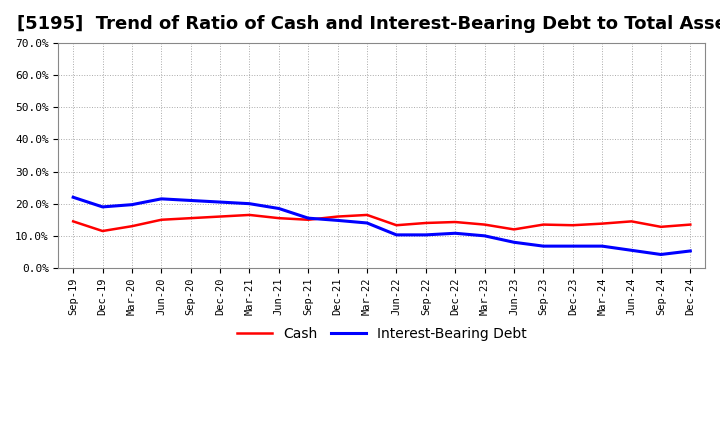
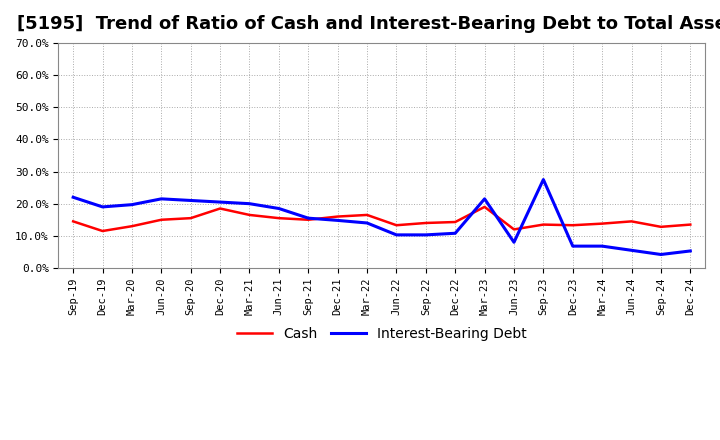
Cash/Dec-20: 16.0% -> 18.5%
Cash/Mar-23: 13.5% -> 19.0%
Interest-Bearing Debt/Mar-23: 10.0% -> 21.5%
Interest-Bearing Debt/Sep-23: 6.8% -> 27.5%
